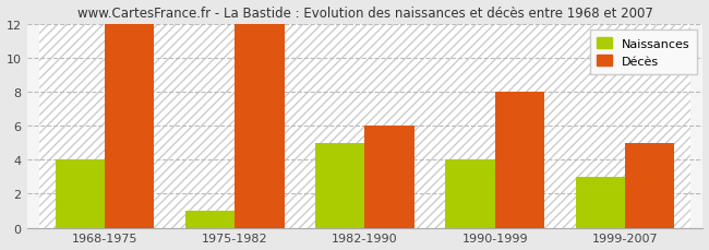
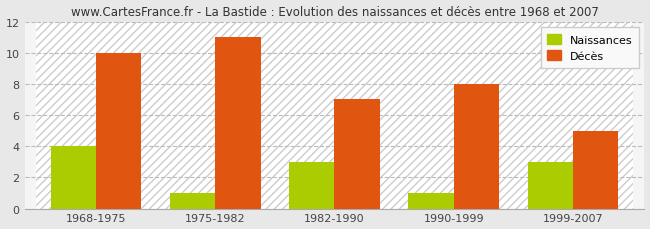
Décès/1968-1975: 12 -> 10
Décès/1975-1982: 12 -> 11
Naissances/1982-1990: 5 -> 3
Décès/1982-1990: 6 -> 7
Naissances/1990-1999: 4 -> 1
